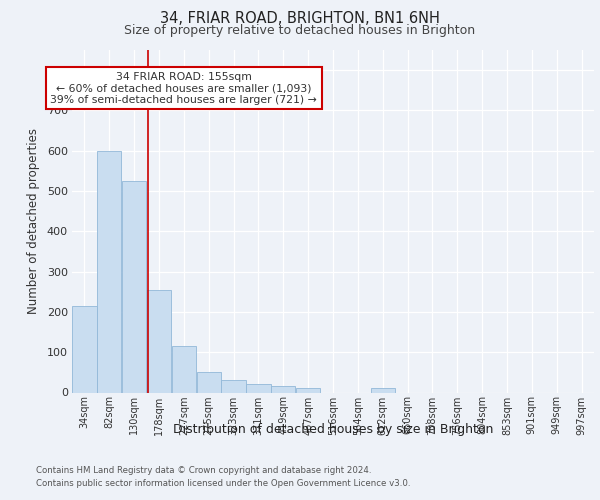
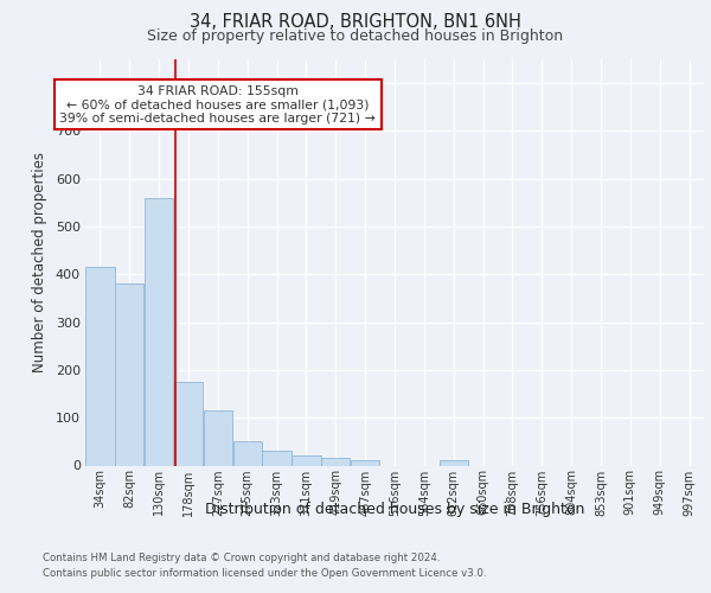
34sqm: 215 -> 415
82sqm: 600 -> 380
130sqm: 525 -> 560
178sqm: 255 -> 175
